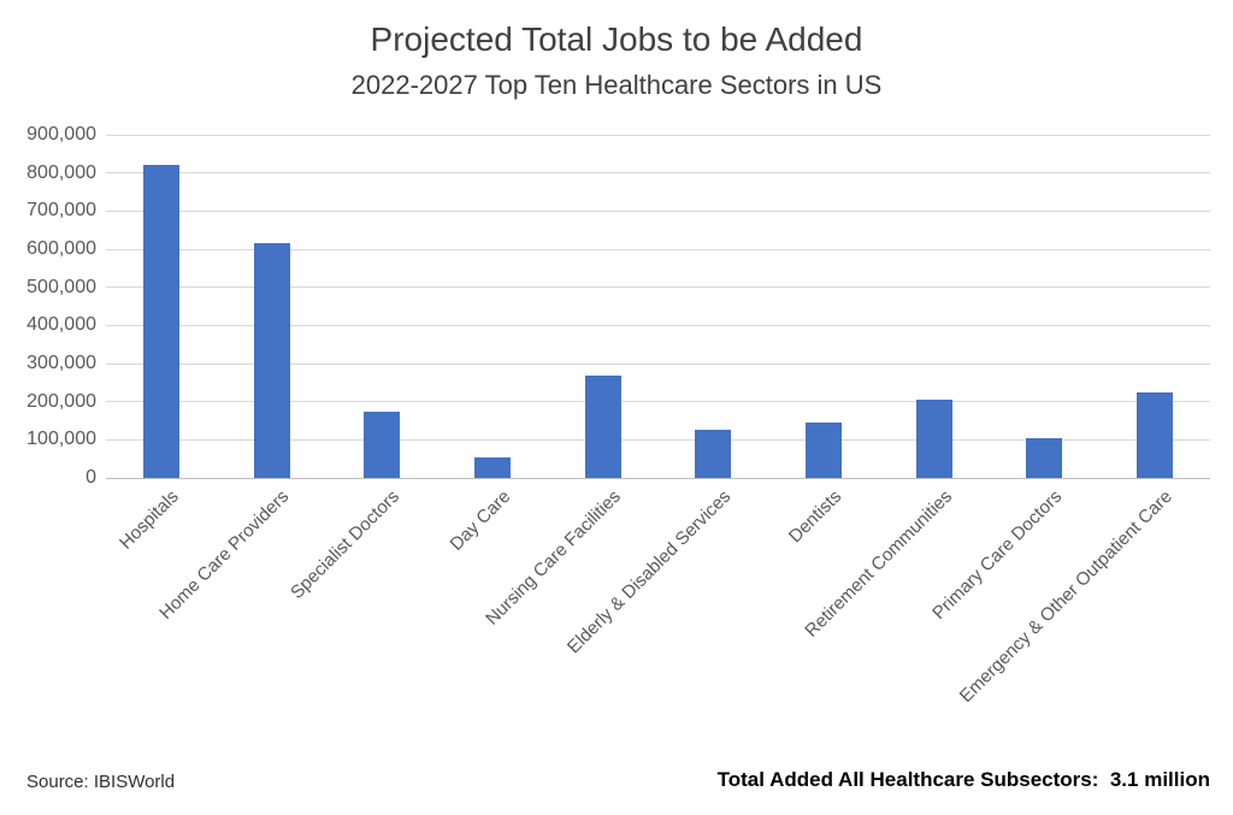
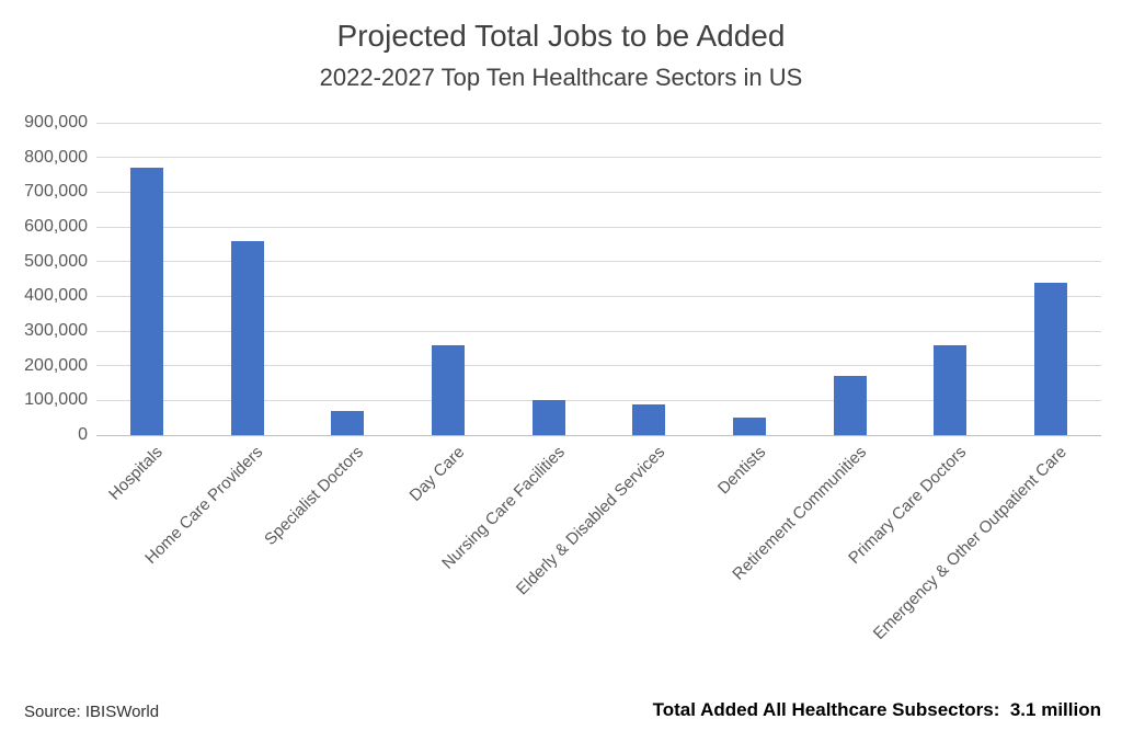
Hospitals: 820000 -> 770000
Home Care Providers: 620000 -> 560000
Specialist Doctors: 180000 -> 70000
Day Care: 60000 -> 260000
Nursing Care Facilities: 270000 -> 100000
Elderly & Disabled Services: 120000 -> 90000
Dentists: 140000 -> 50000
Retirement Communities: 200000 -> 170000
Primary Care Doctors: 100000 -> 260000
Emergency & Other Outpatient Care: 220000 -> 440000
